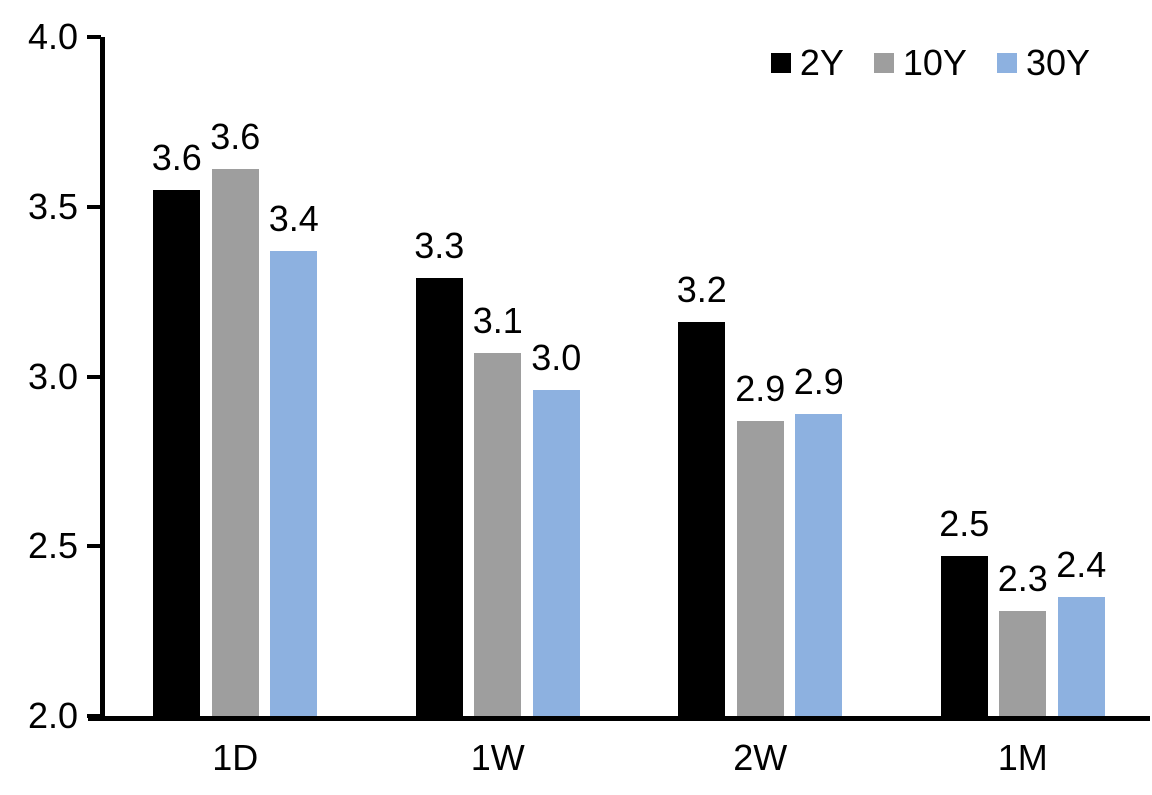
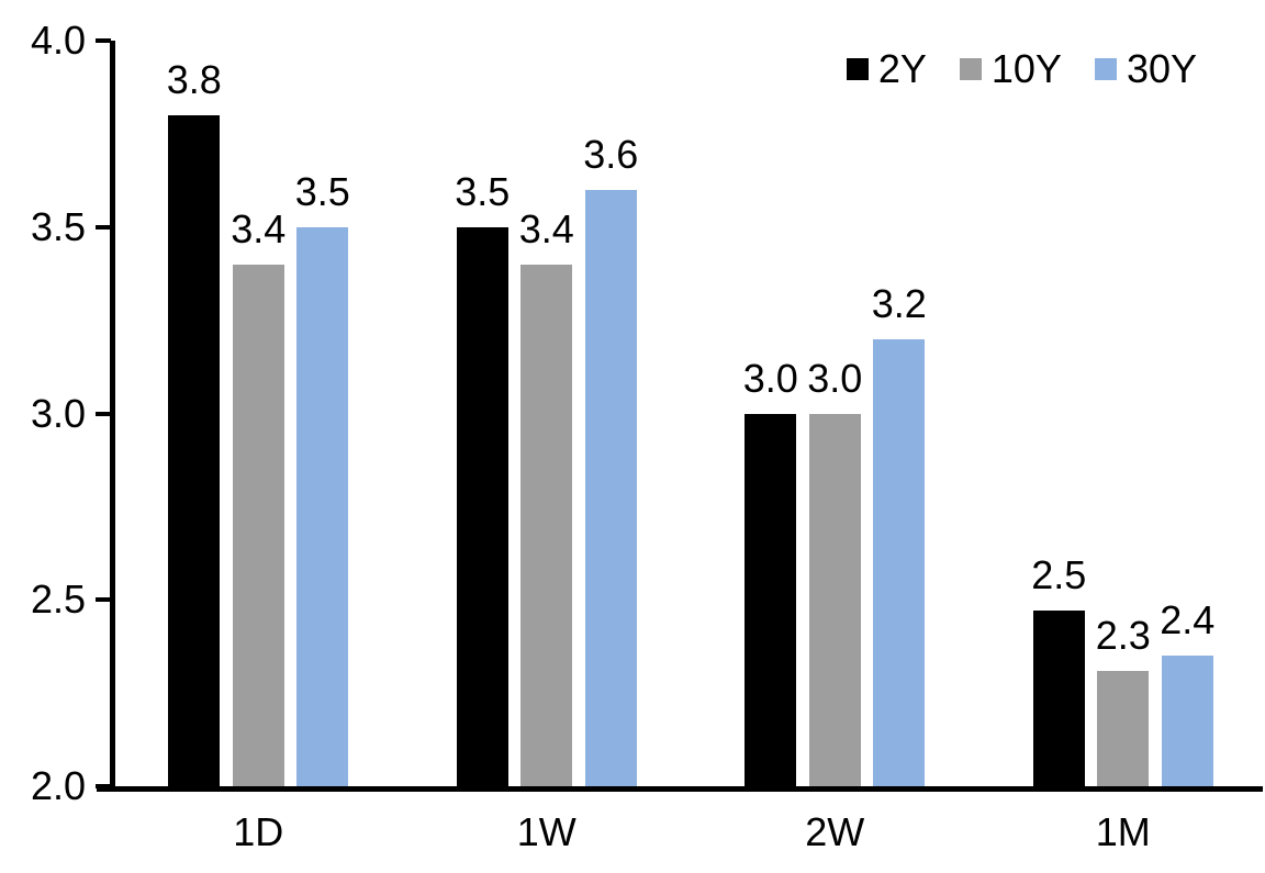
2Y/1D: 3.6 -> 3.8
10Y/1D: 3.6 -> 3.4
30Y/1D: 3.4 -> 3.5
2Y/1W: 3.3 -> 3.5
10Y/1W: 3.1 -> 3.4
30Y/1W: 3.0 -> 3.6
2Y/2W: 3.2 -> 3.0
10Y/2W: 2.9 -> 3.0
30Y/2W: 2.9 -> 3.2
